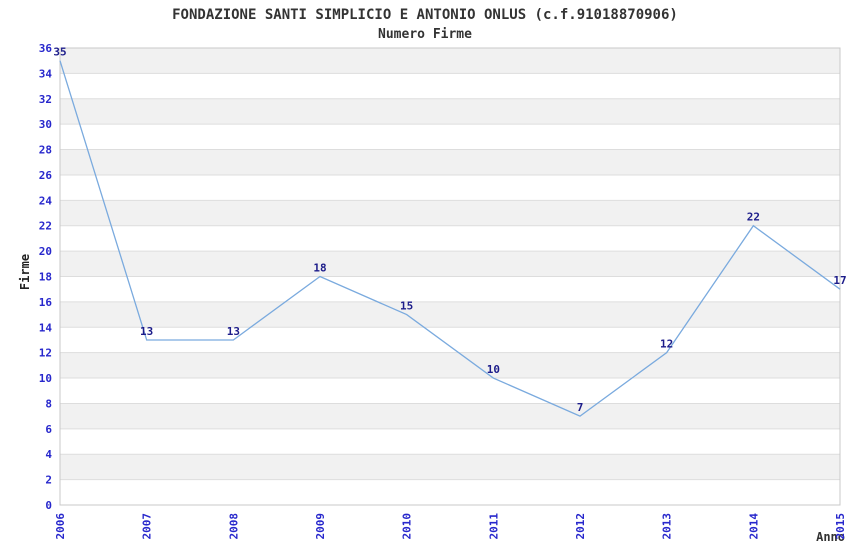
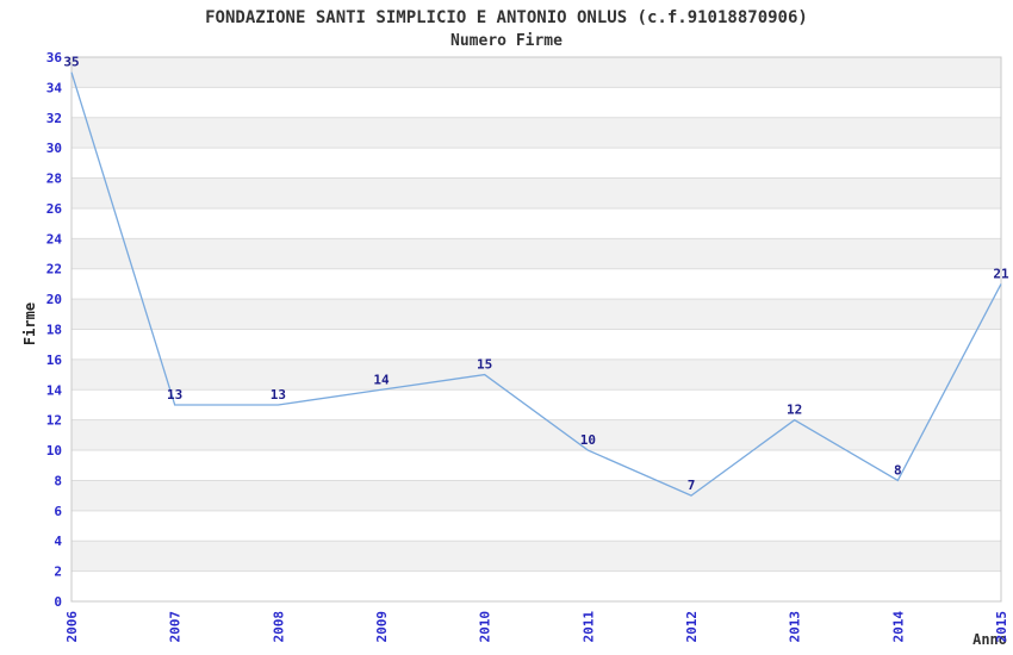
2009: 18 -> 14
2014: 22 -> 8
2015: 17 -> 21
